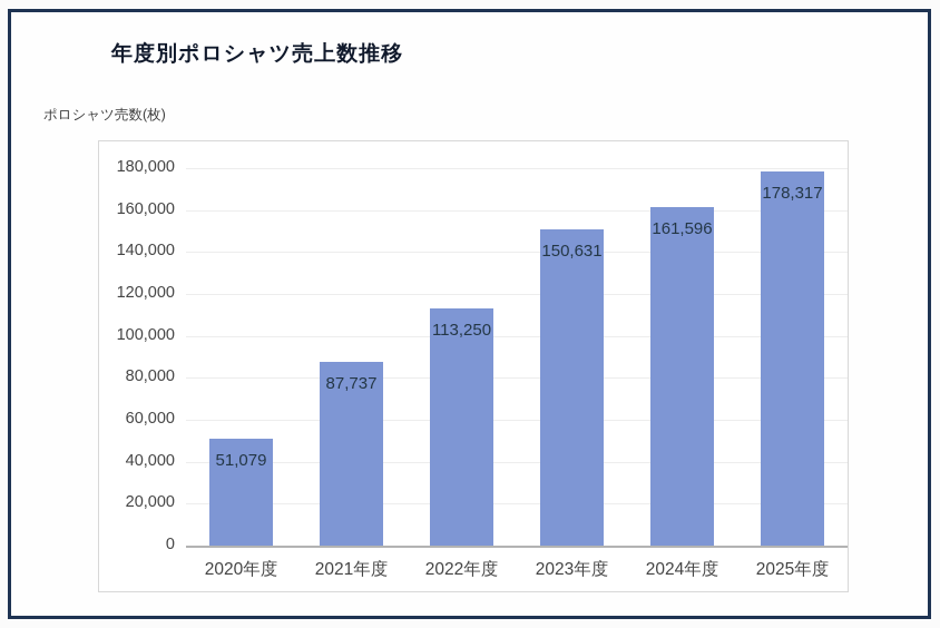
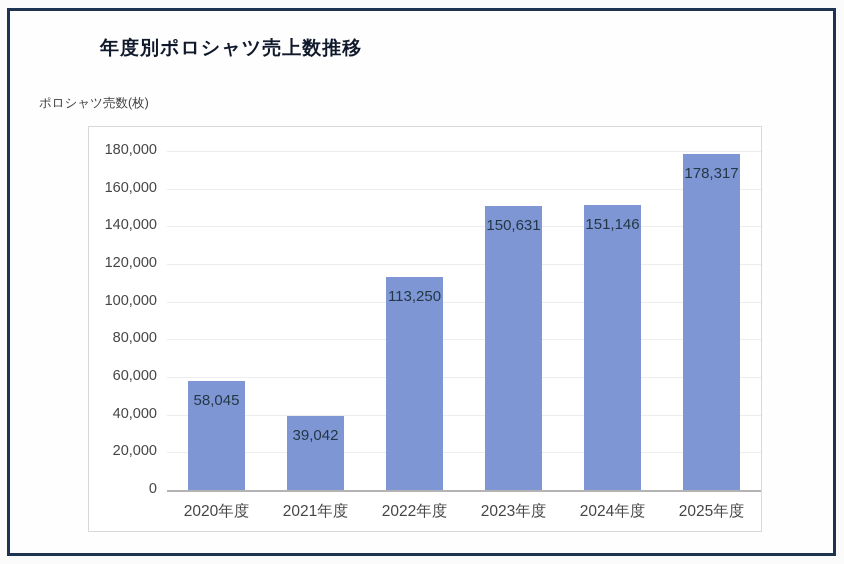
2020年度: 51,079 -> 58,045
2021年度: 87,737 -> 39,042
2024年度: 161,596 -> 151,146
